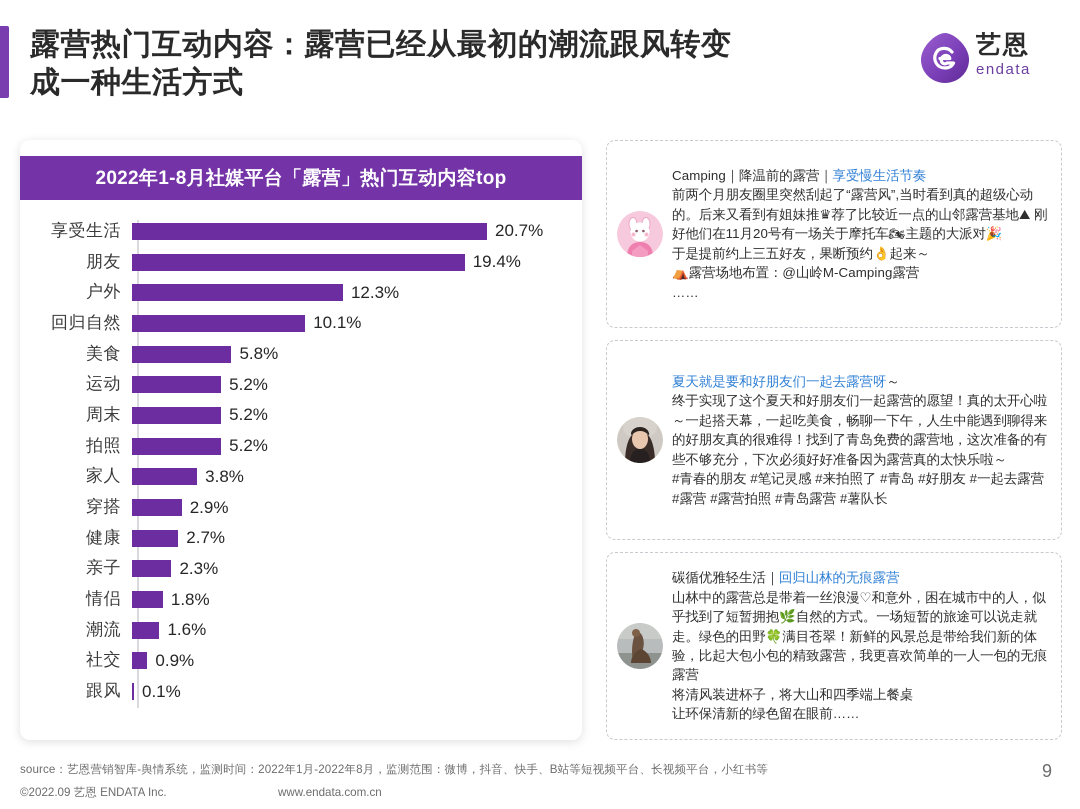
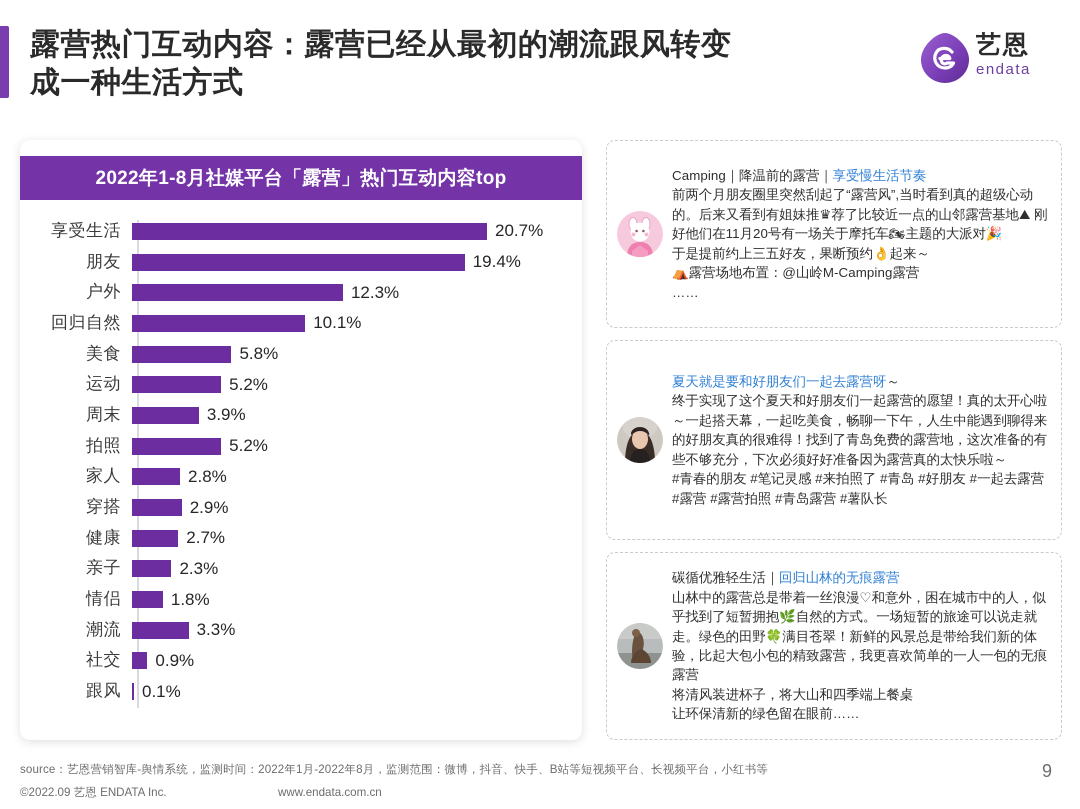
周末: 5.2% -> 3.9%
家人: 3.8% -> 2.8%
潮流: 1.6% -> 3.3%
